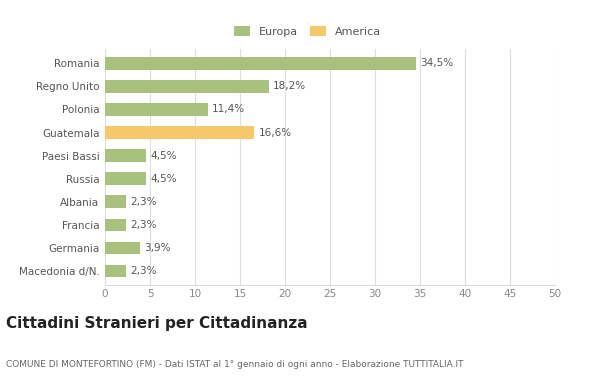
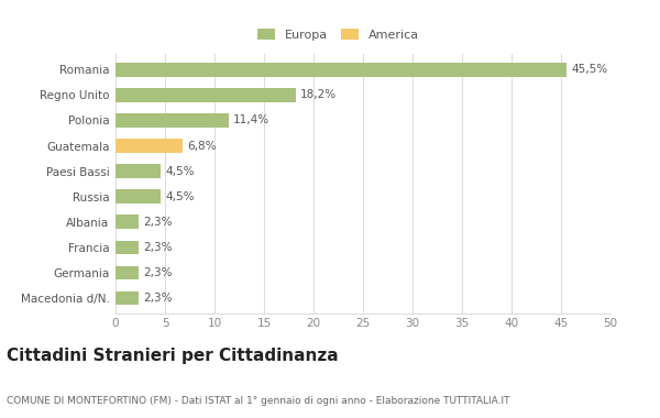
Romania: 34,5% -> 45,5%
Guatemala: 16,6% -> 6,8%
Germania: 3,9% -> 2,3%
